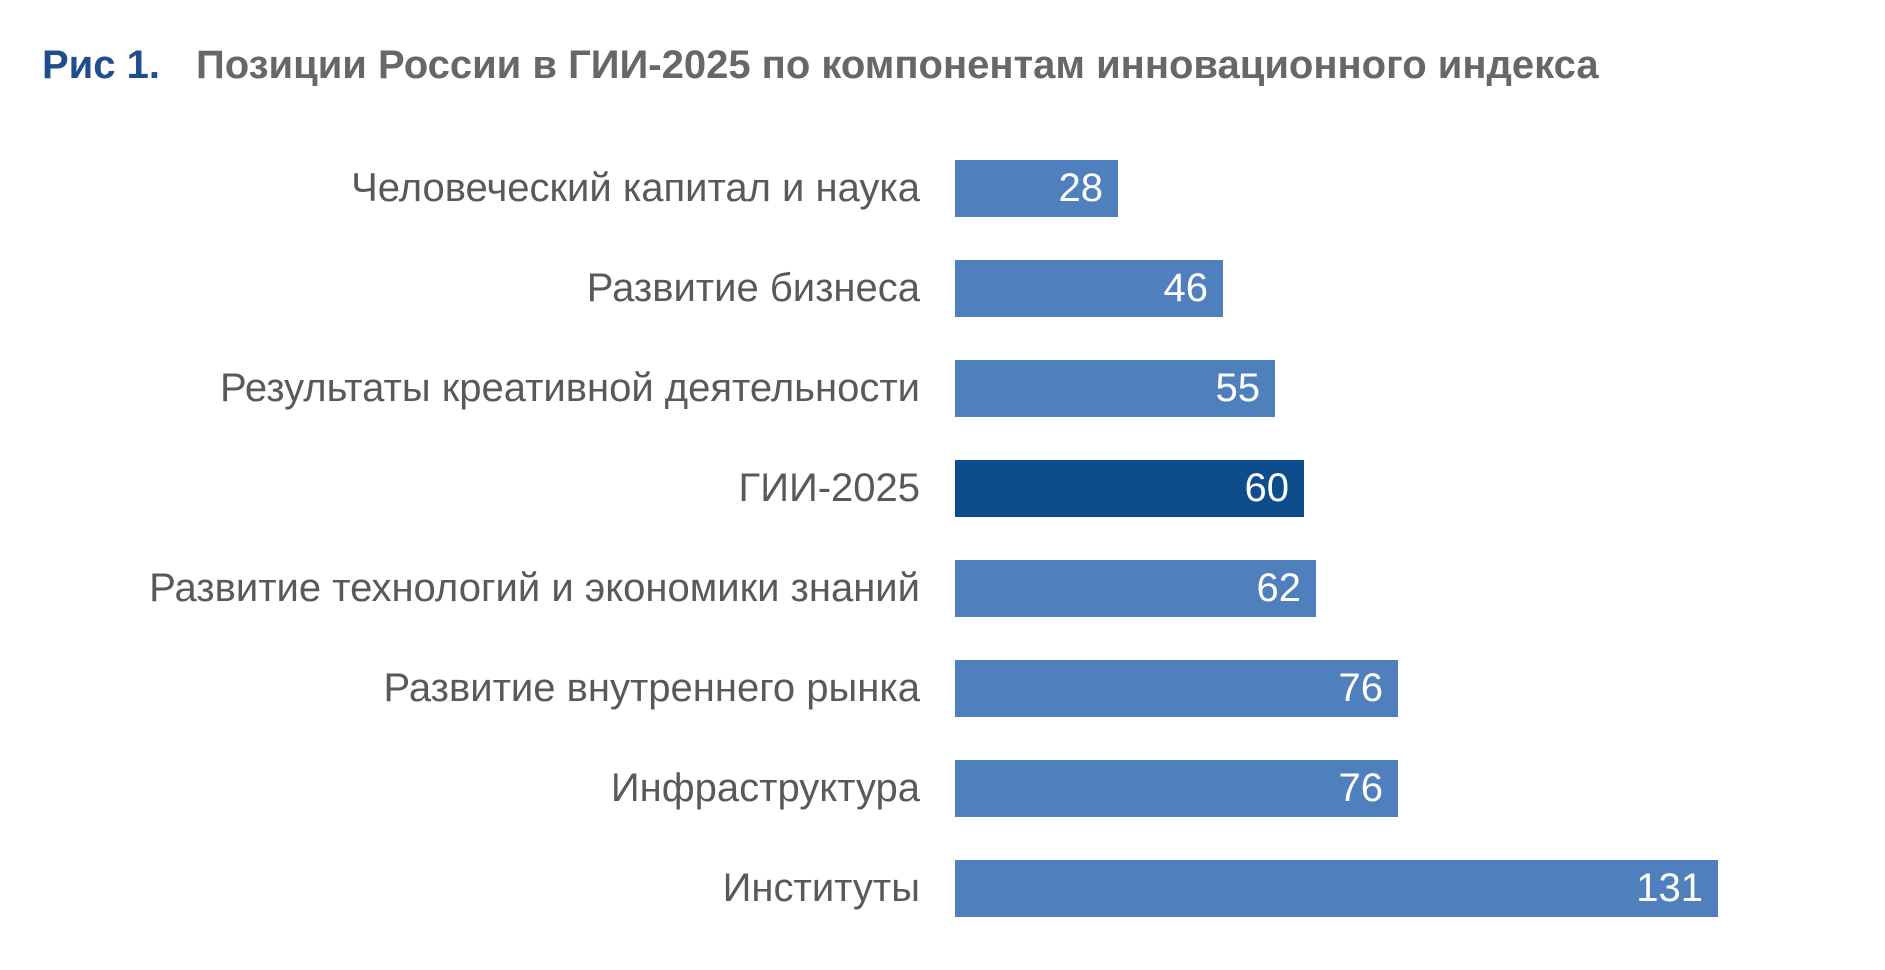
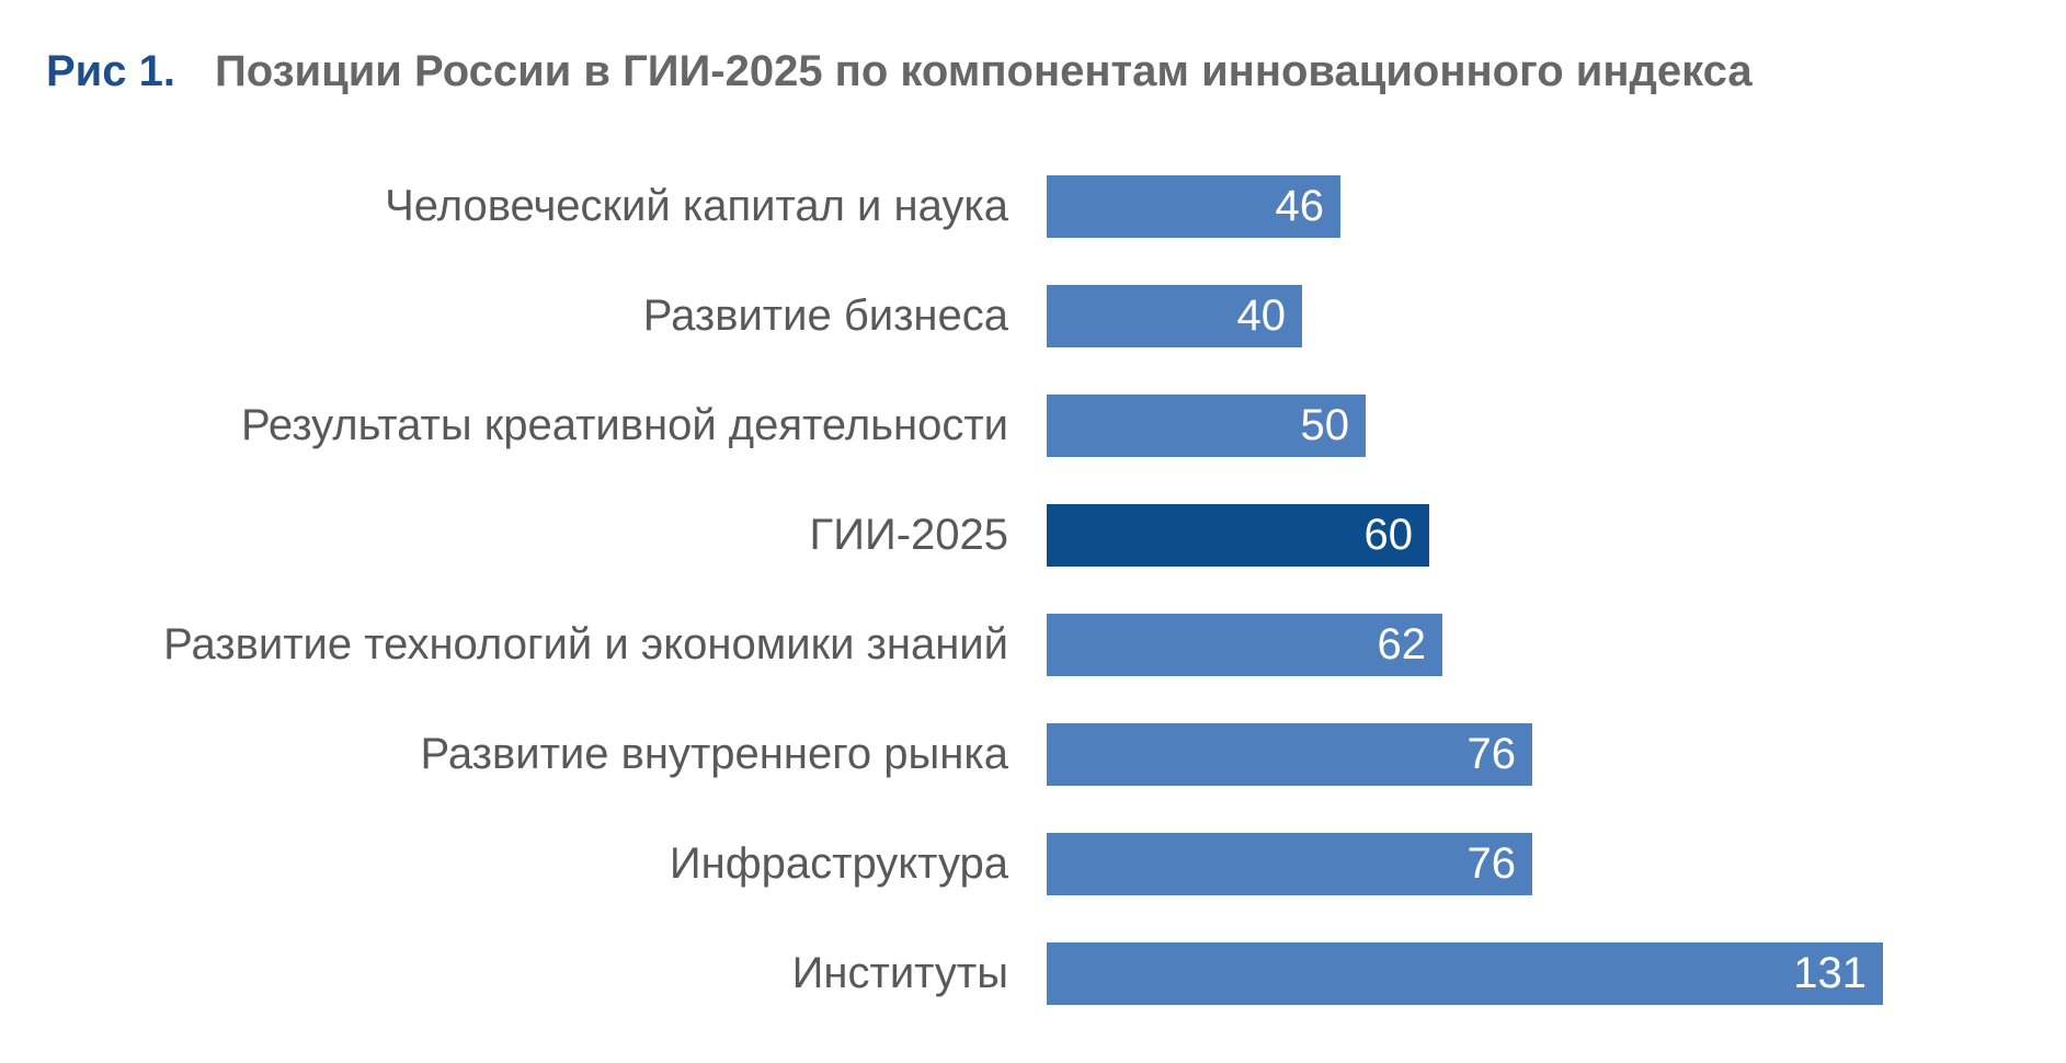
Человеческий капитал и наука: 28 -> 46
Развитие бизнеса: 46 -> 40
Результаты креативной деятельности: 55 -> 50
